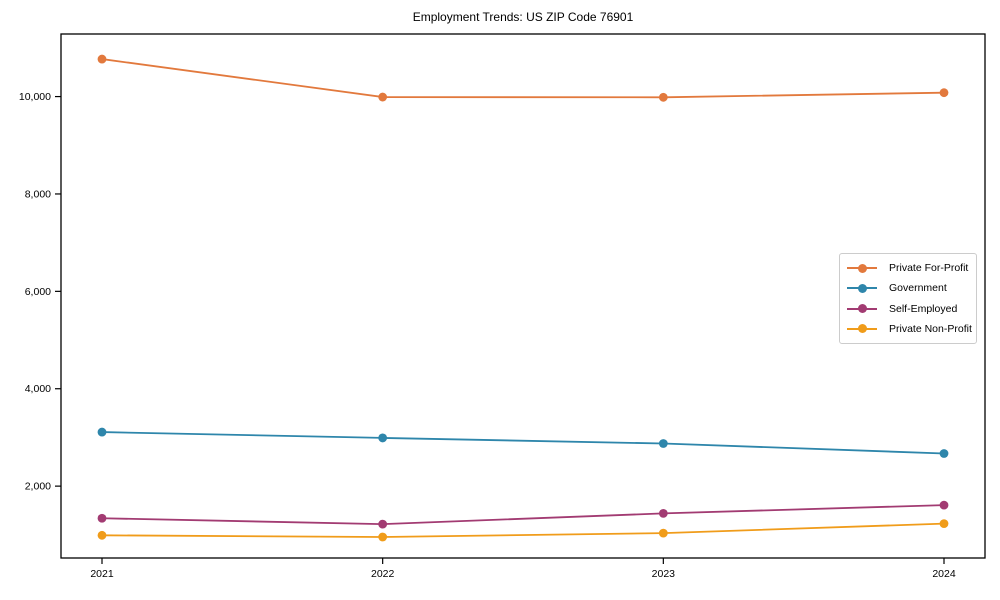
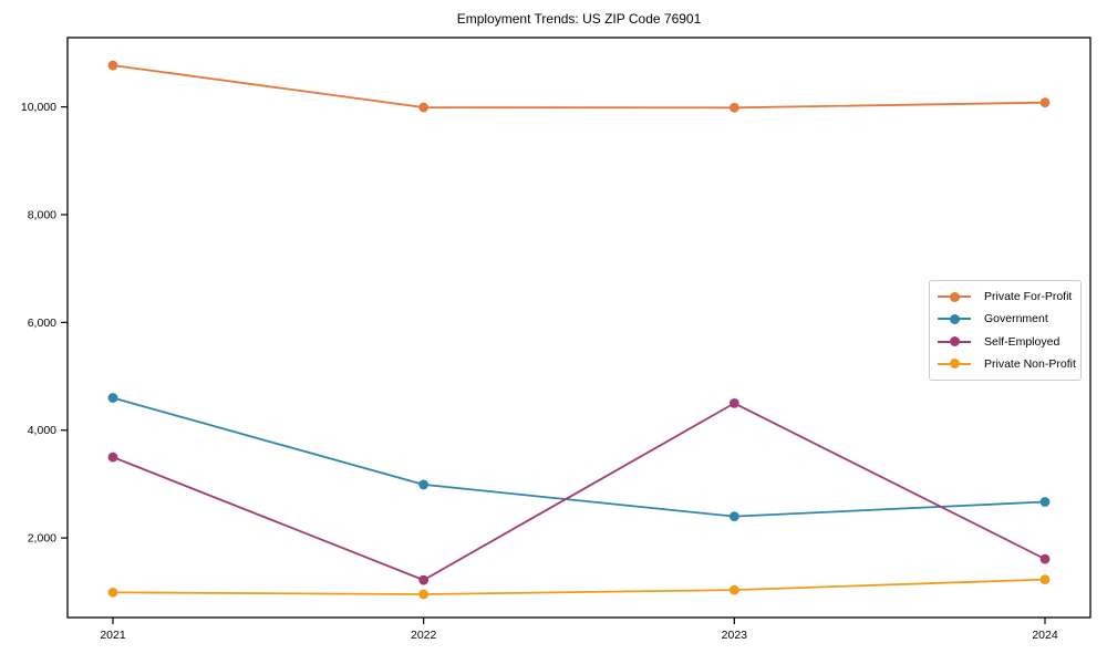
Government/2021: 3100 -> 4600
Self-Employed/2021: 1300 -> 3500
Government/2023: 2900 -> 2400
Self-Employed/2023: 1400 -> 4500
